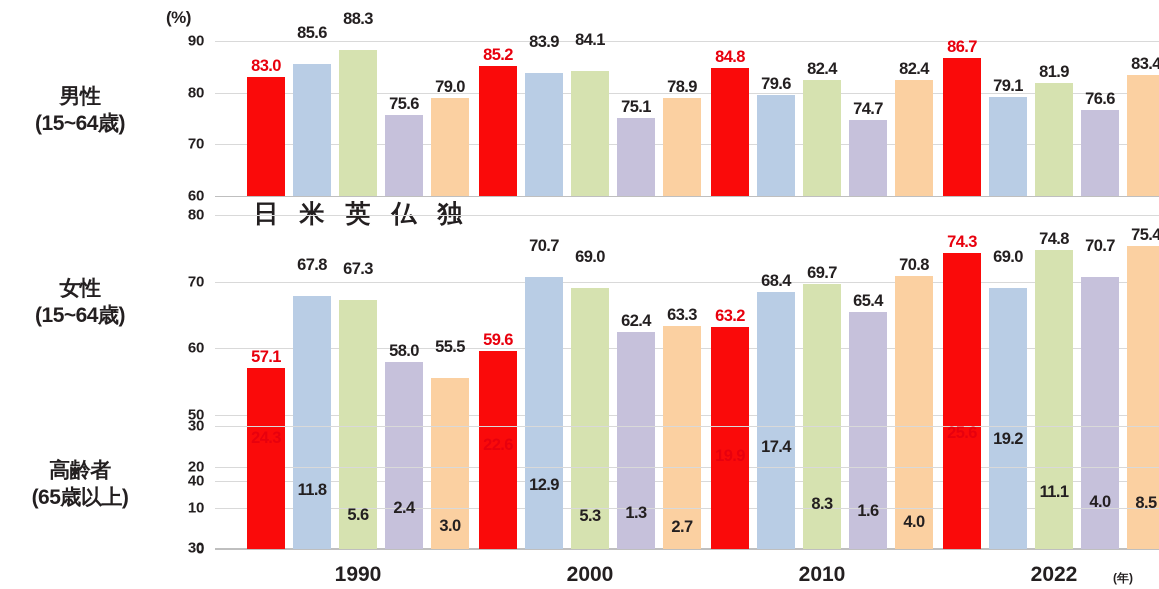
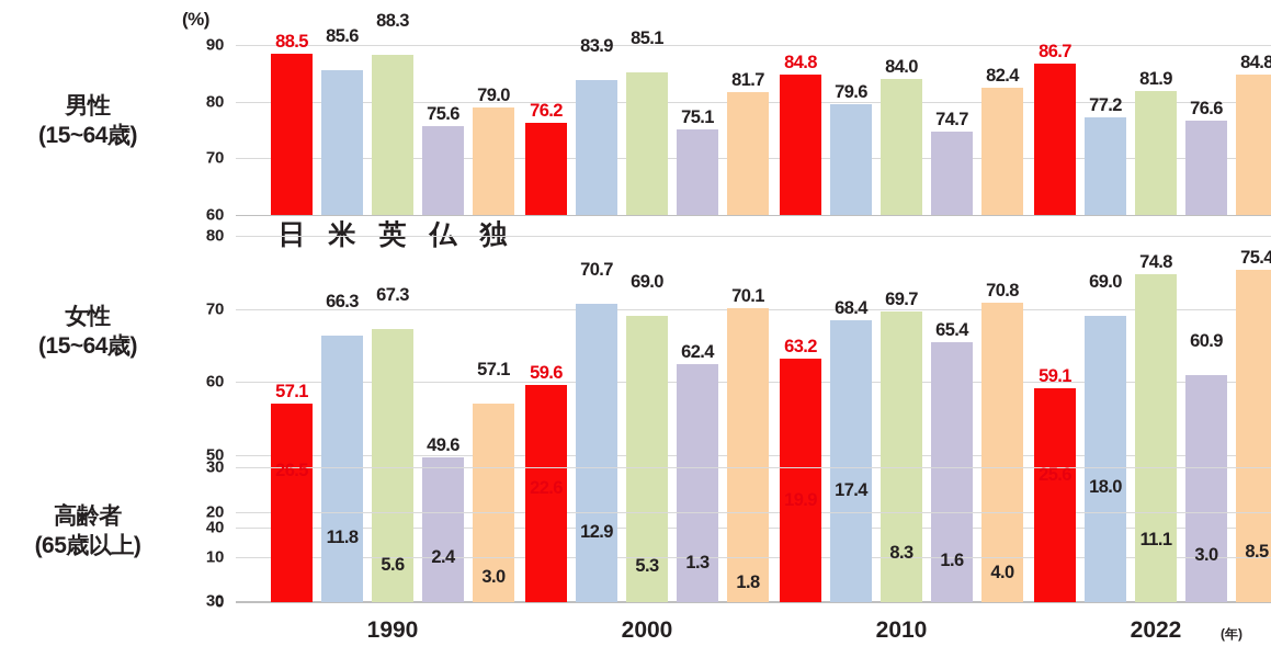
男性(15~64歳)/日/1990: 83.0 -> 88.5
男性(15~64歳)/日/2000: 85.2 -> 76.2
男性(15~64歳)/英/2000: 84.1 -> 85.1
男性(15~64歳)/独/2000: 78.9 -> 81.7
男性(15~64歳)/英/2010: 82.4 -> 84.0
男性(15~64歳)/米/2022: 79.1 -> 77.2
男性(15~64歳)/独/2022: 83.4 -> 84.8
女性(15~64歳)/米/1990: 67.8 -> 66.3
女性(15~64歳)/仏/1990: 58.0 -> 49.6
女性(15~64歳)/独/1990: 55.5 -> 57.1
女性(15~64歳)/独/2000: 63.3 -> 70.1
女性(15~64歳)/日/2022: 74.3 -> 59.1
女性(15~64歳)/仏/2022: 70.7 -> 60.9
高齢者(65歳以上)/日/1990: 24.3 -> 26.5
高齢者(65歳以上)/独/2000: 2.7 -> 1.8
高齢者(65歳以上)/米/2022: 19.2 -> 18.0
高齢者(65歳以上)/仏/2022: 4.0 -> 3.0
